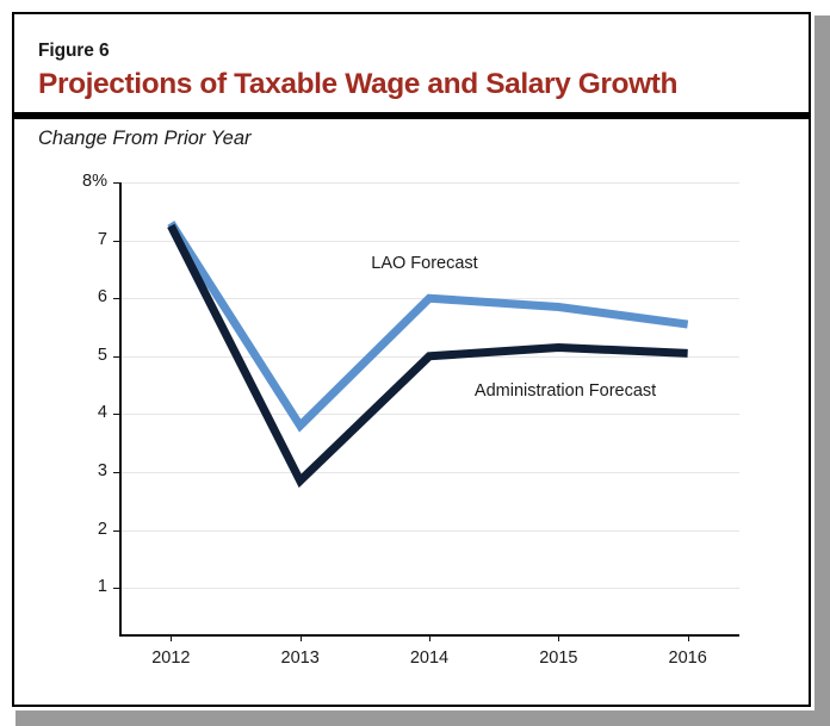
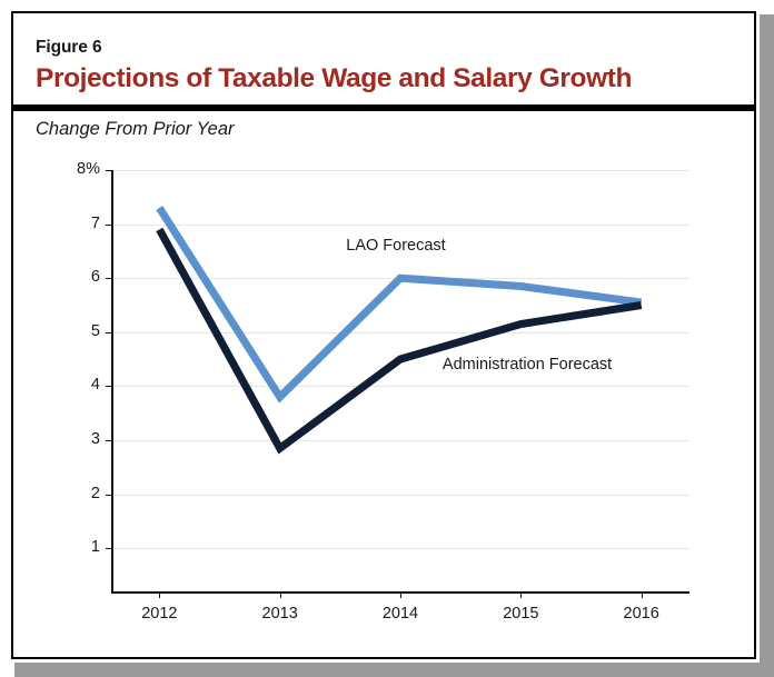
Administration Forecast/2012: 7.2% -> 6.9%
Administration Forecast/2014: 5.0% -> 4.5%
Administration Forecast/2016: 5.0% -> 5.5%
